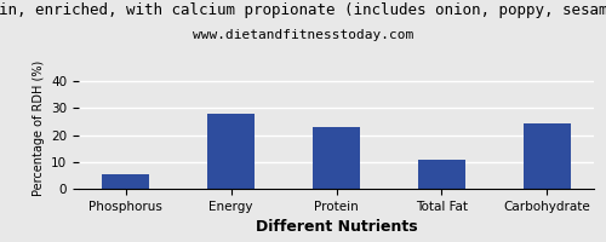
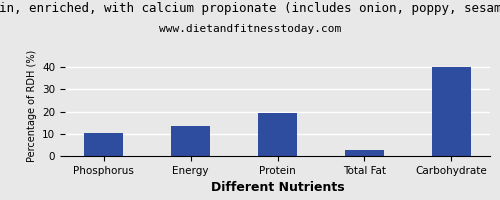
Phosphorus: 5.5 -> 10.5
Energy: 28.0 -> 13.5
Protein: 23.0 -> 19.5
Total Fat: 11.0 -> 2.5
Carbohydrate: 24.5 -> 40.0
